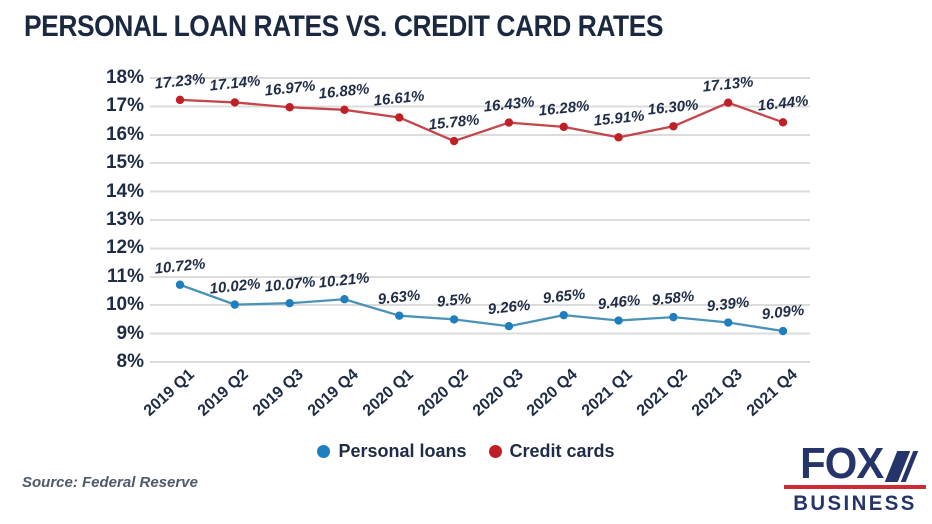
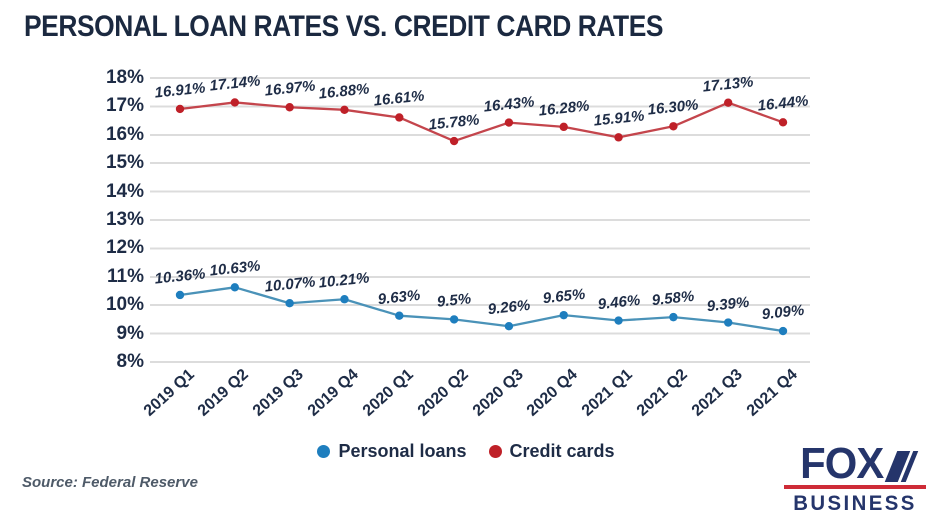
Personal loans/2019 Q1: 10.72% -> 10.36%
Credit cards/2019 Q1: 17.23% -> 16.91%
Personal loans/2019 Q2: 10.02% -> 10.63%
